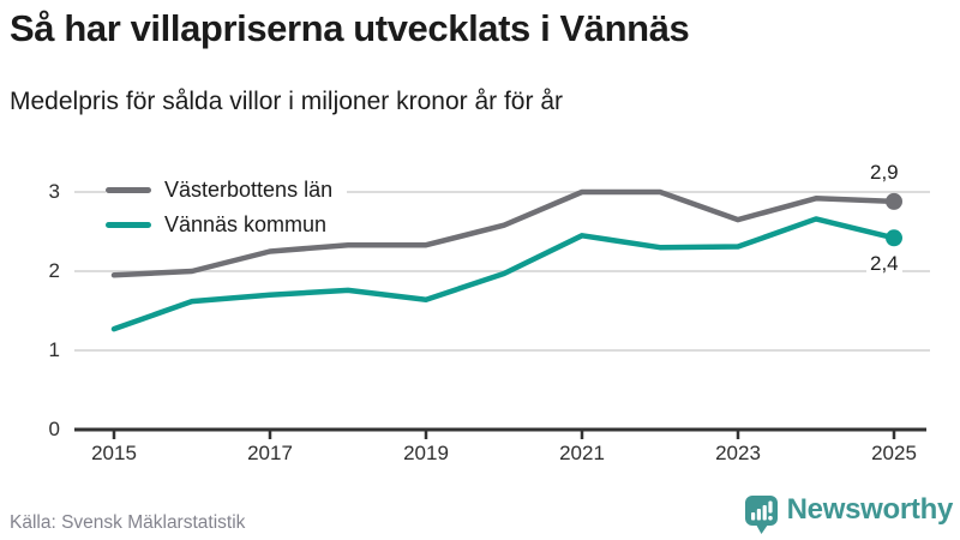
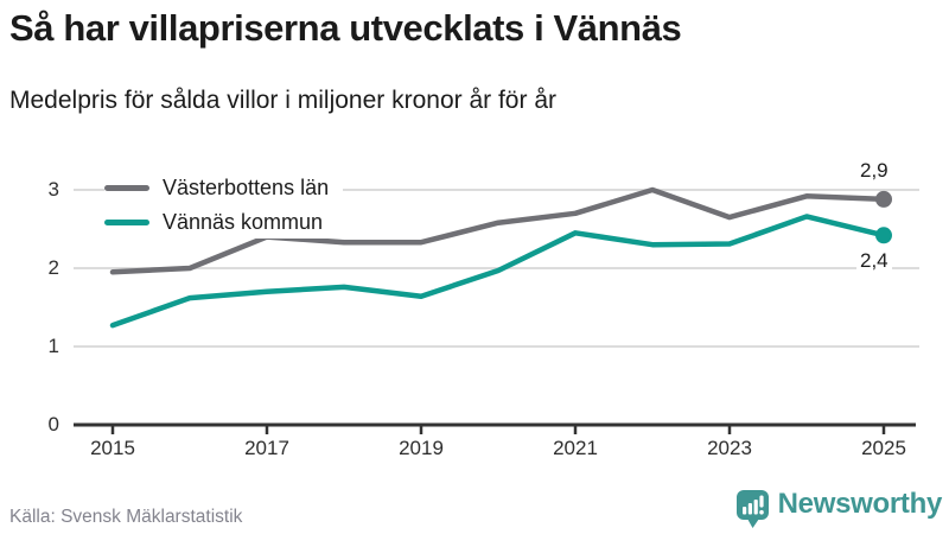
Västerbottens län/2017: 2.2 -> 2.4
Västerbottens län/2021: 3.0 -> 2.7
